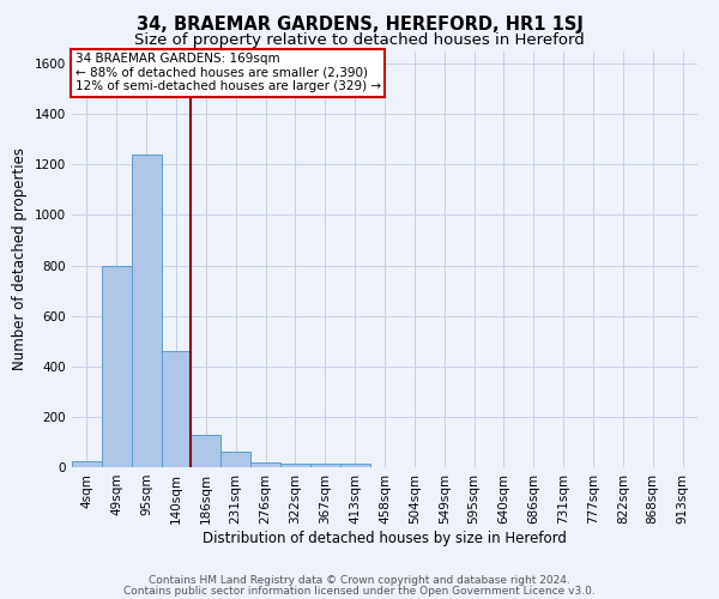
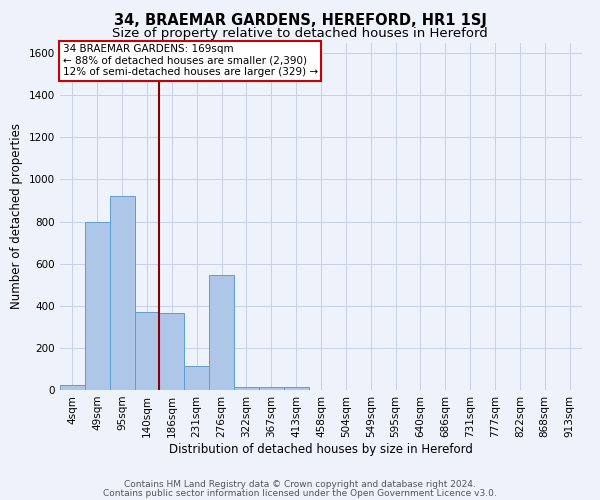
95sqm: 1240 -> 920
140sqm: 460 -> 370
186sqm: 130 -> 365
231sqm: 60 -> 115
276sqm: 20 -> 545
